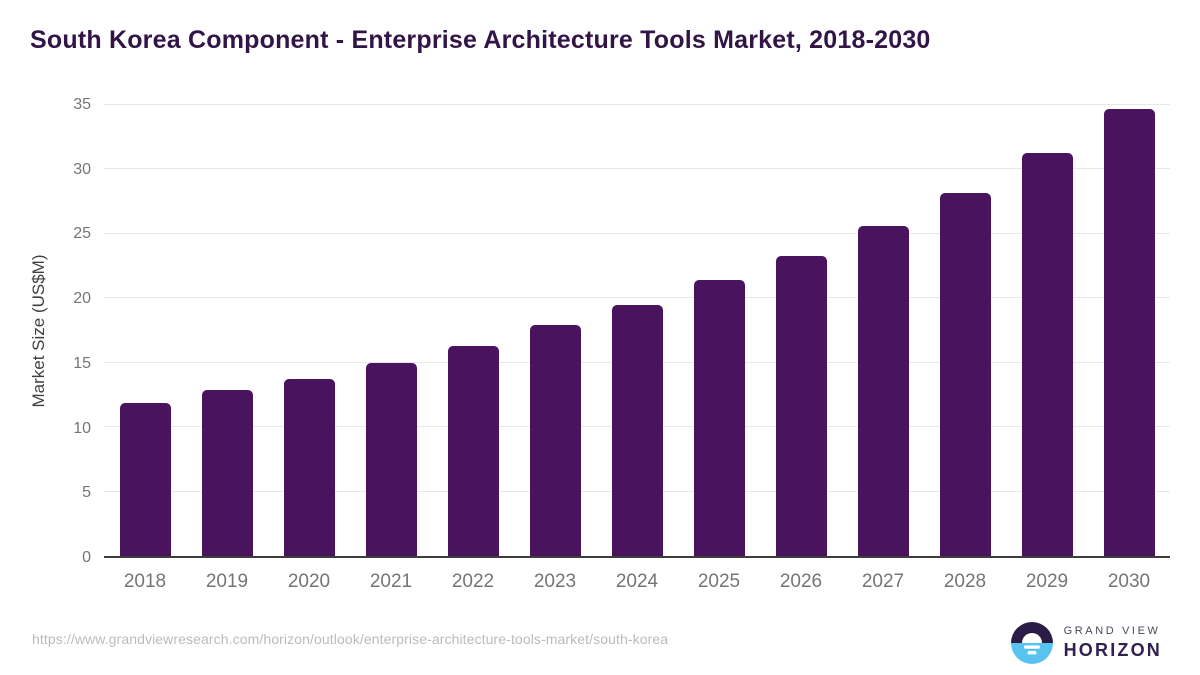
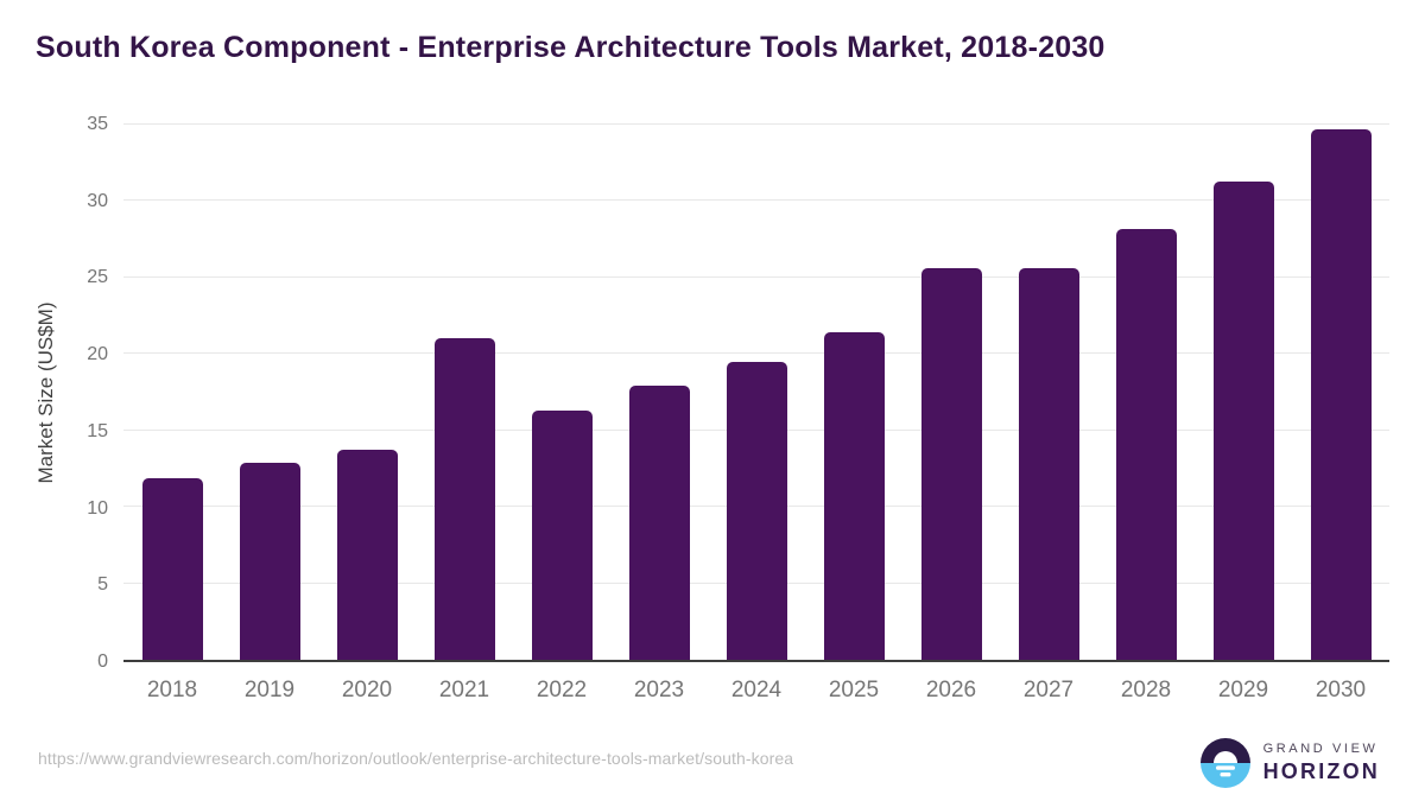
2021: 15.0 -> 21.0
2026: 23.3 -> 25.6
